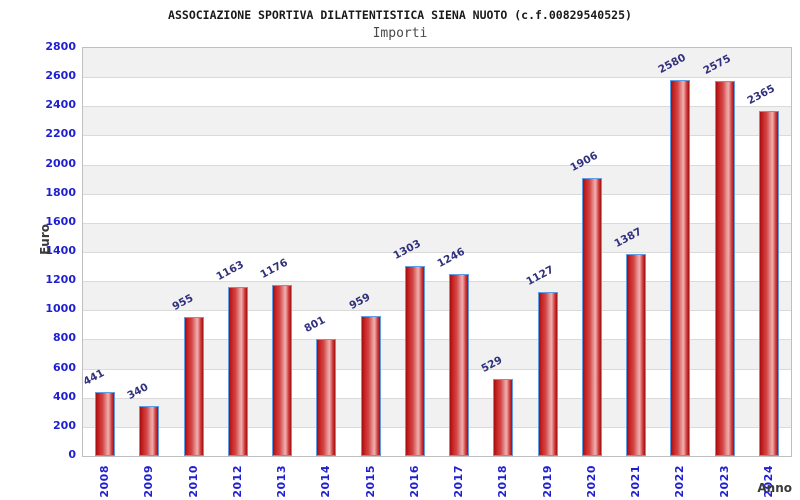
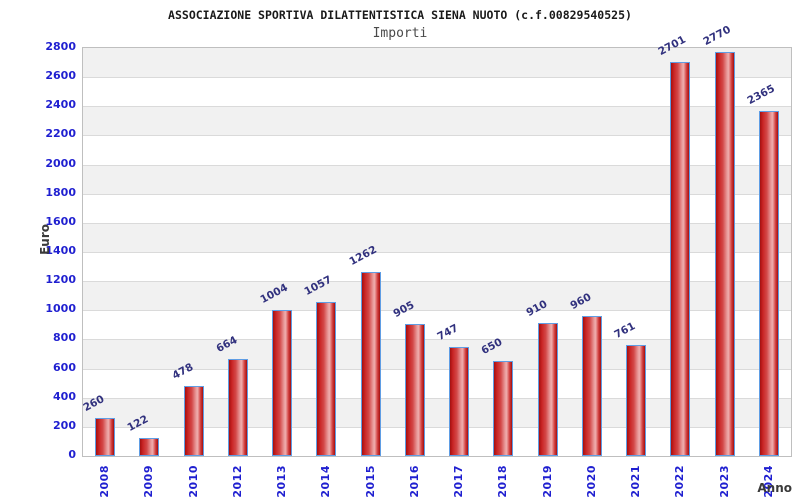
2008: 441 -> 260
2009: 340 -> 122
2010: 955 -> 478
2012: 1163 -> 664
2013: 1176 -> 1004
2014: 801 -> 1057
2015: 959 -> 1262
2016: 1303 -> 905
2017: 1246 -> 747
2018: 529 -> 650
2019: 1127 -> 910
2020: 1906 -> 960
2021: 1387 -> 761
2022: 2580 -> 2701
2023: 2575 -> 2770
